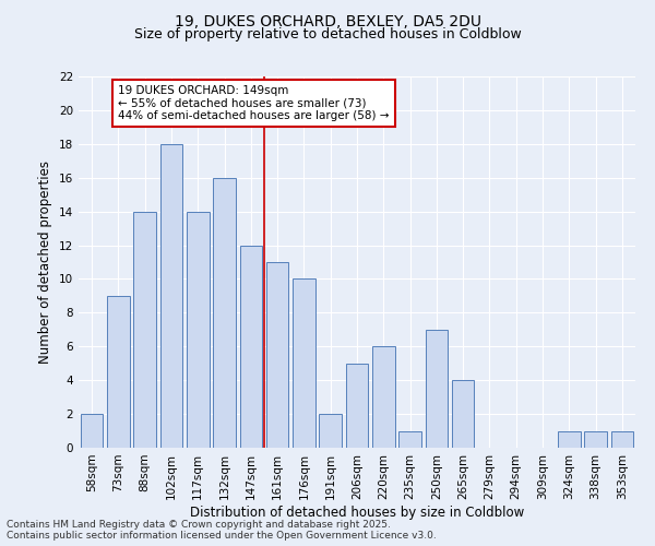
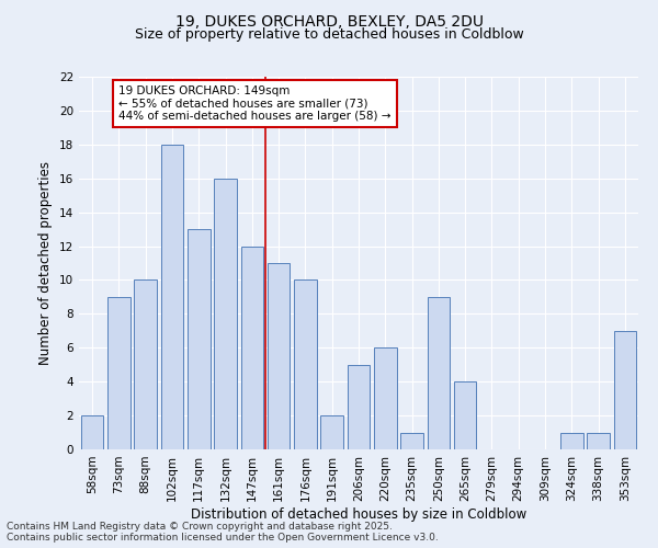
88sqm: 14 -> 10
117sqm: 14 -> 13
250sqm: 7 -> 9
353sqm: 1 -> 7
